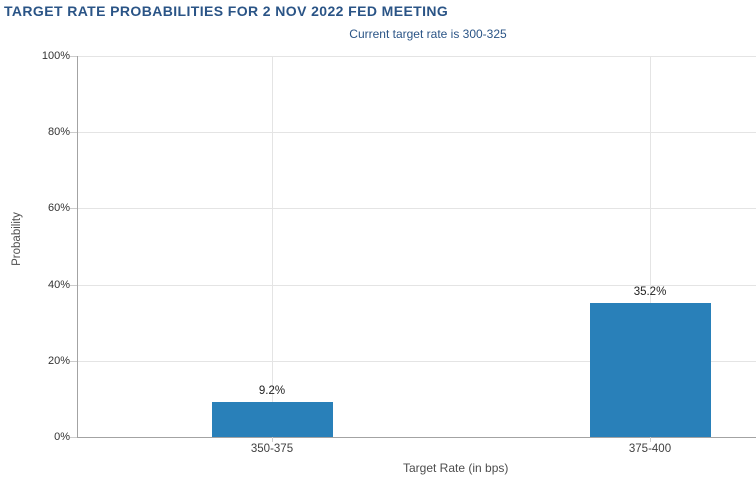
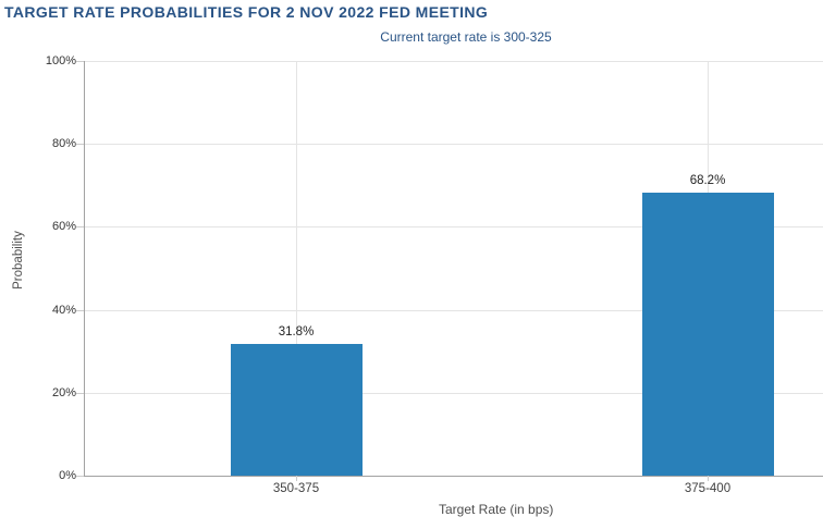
350-375: 9.2% -> 31.8%
375-400: 35.2% -> 68.2%
